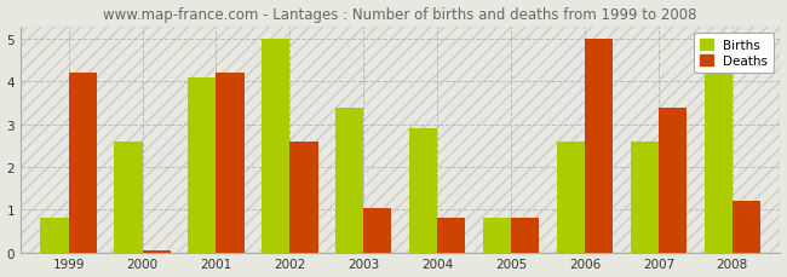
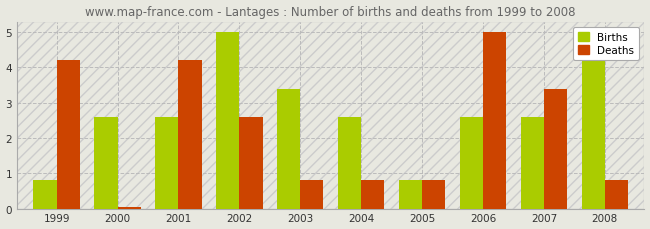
Births/2001: 4.1 -> 2.6
Deaths/2003: 1.05 -> 0.80
Births/2004: 2.9 -> 2.6
Deaths/2008: 1.20 -> 0.80
